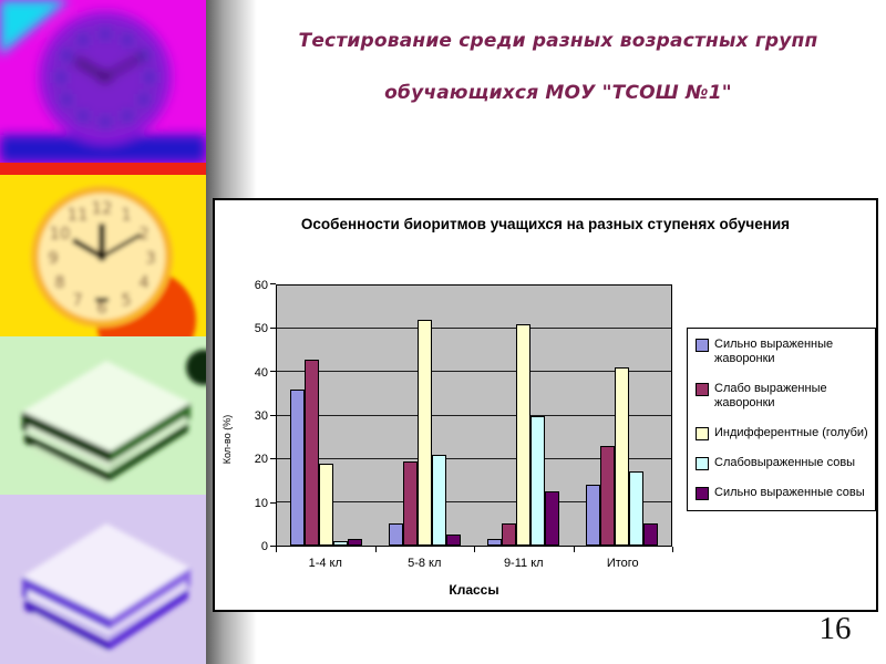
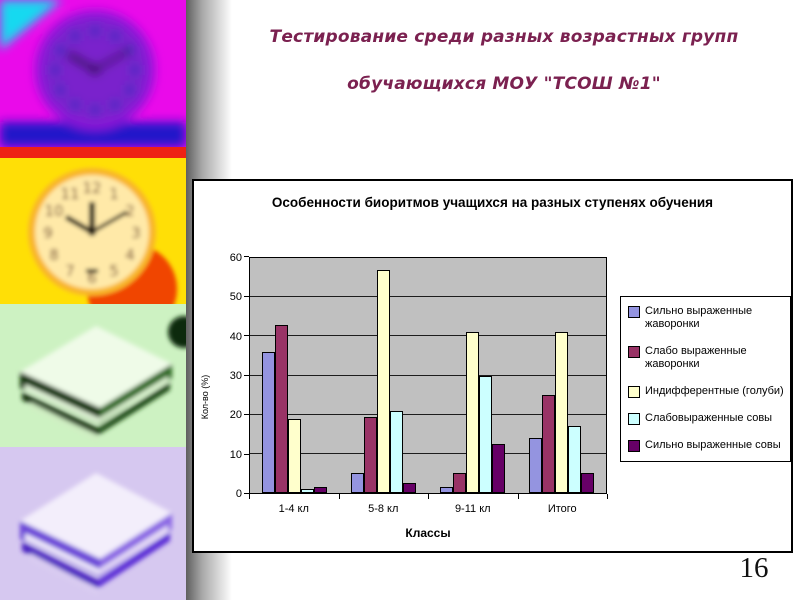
Индифферентные (голуби)/5-8 кл: 52 -> 57
Индифферентные (голуби)/9-11 кл: 51 -> 41
Слабо выраженные жаворонки/Итого: 23 -> 25
